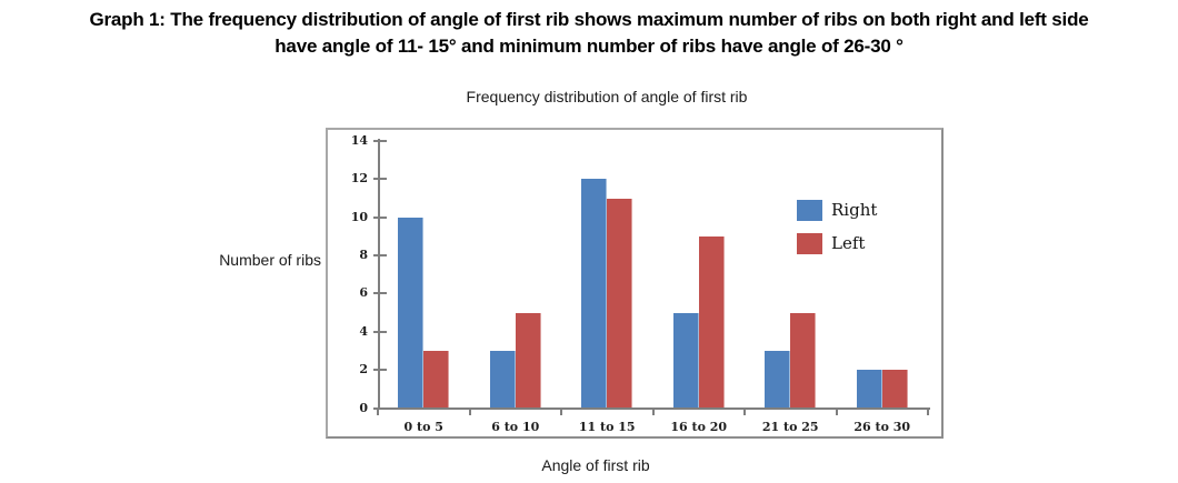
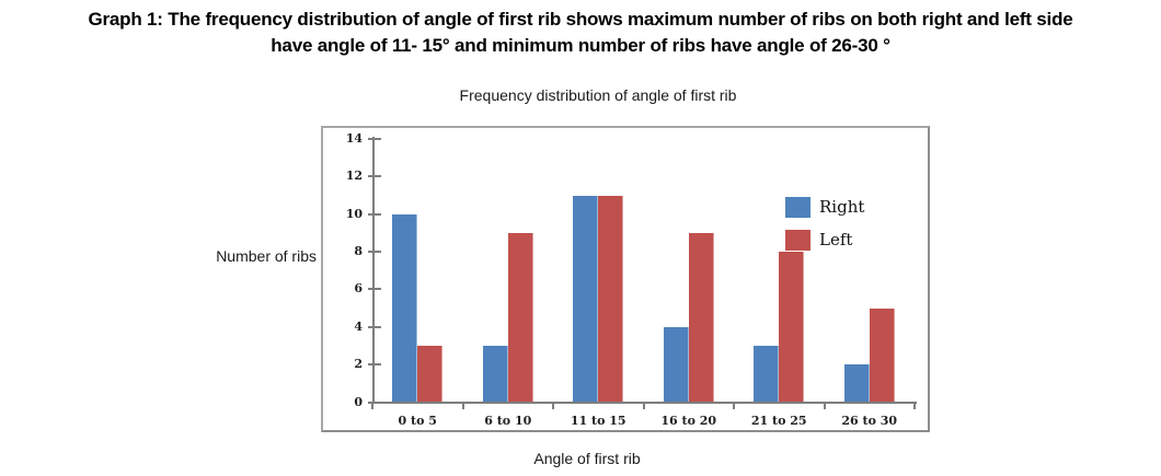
Left/6 to 10: 5 -> 9
Right/11 to 15: 12 -> 11
Right/16 to 20: 5 -> 4
Left/21 to 25: 5 -> 8
Left/26 to 30: 2 -> 5
